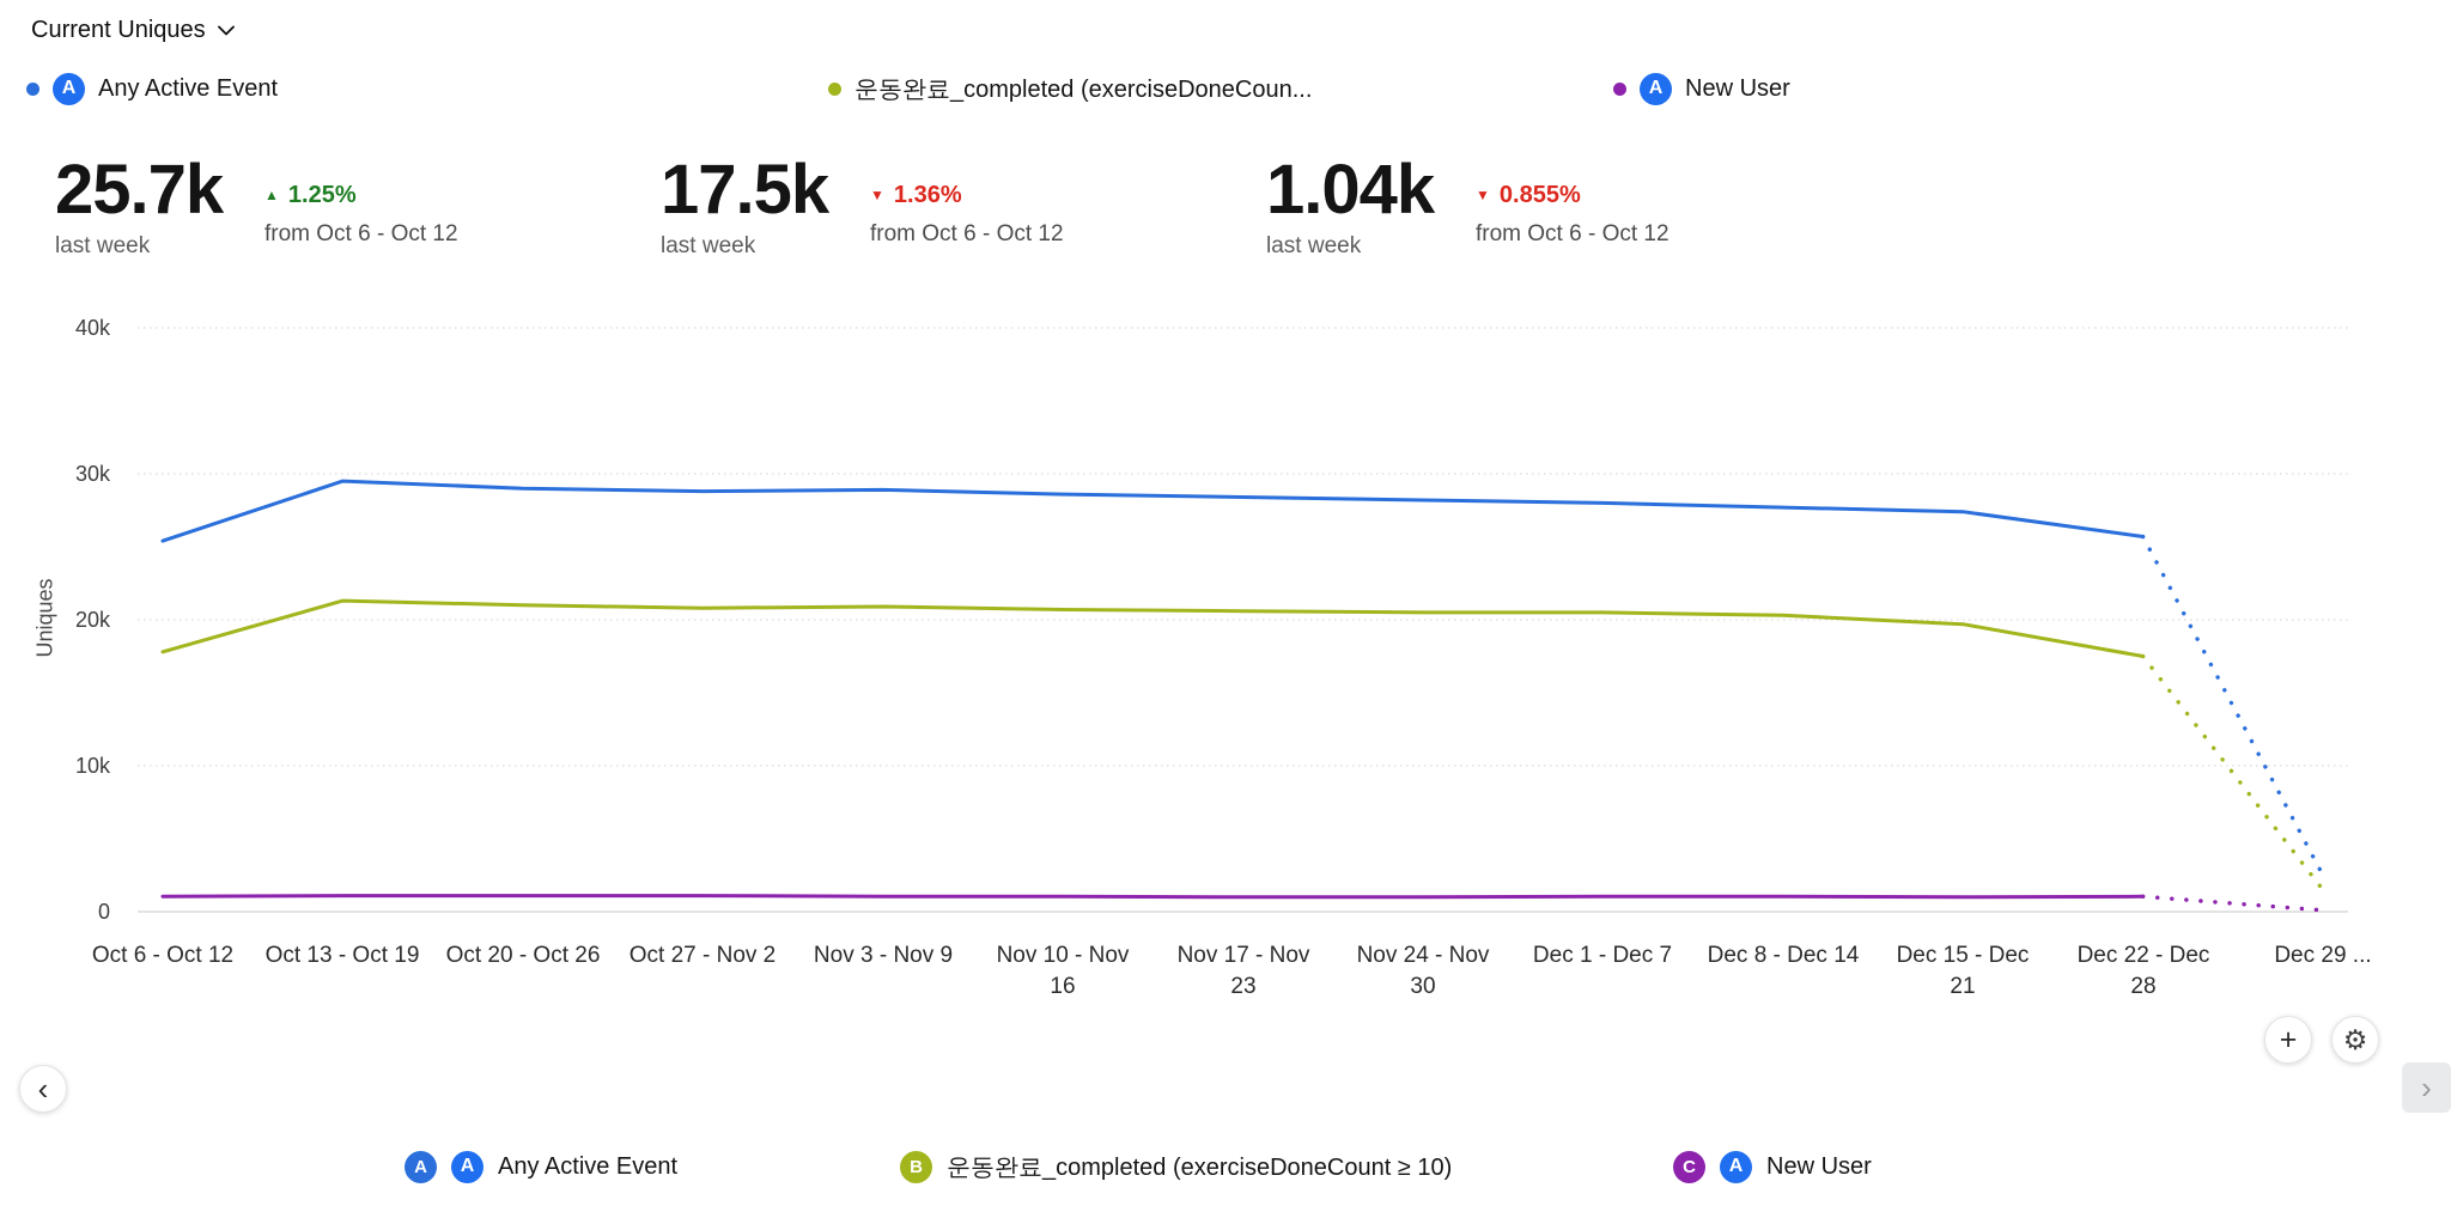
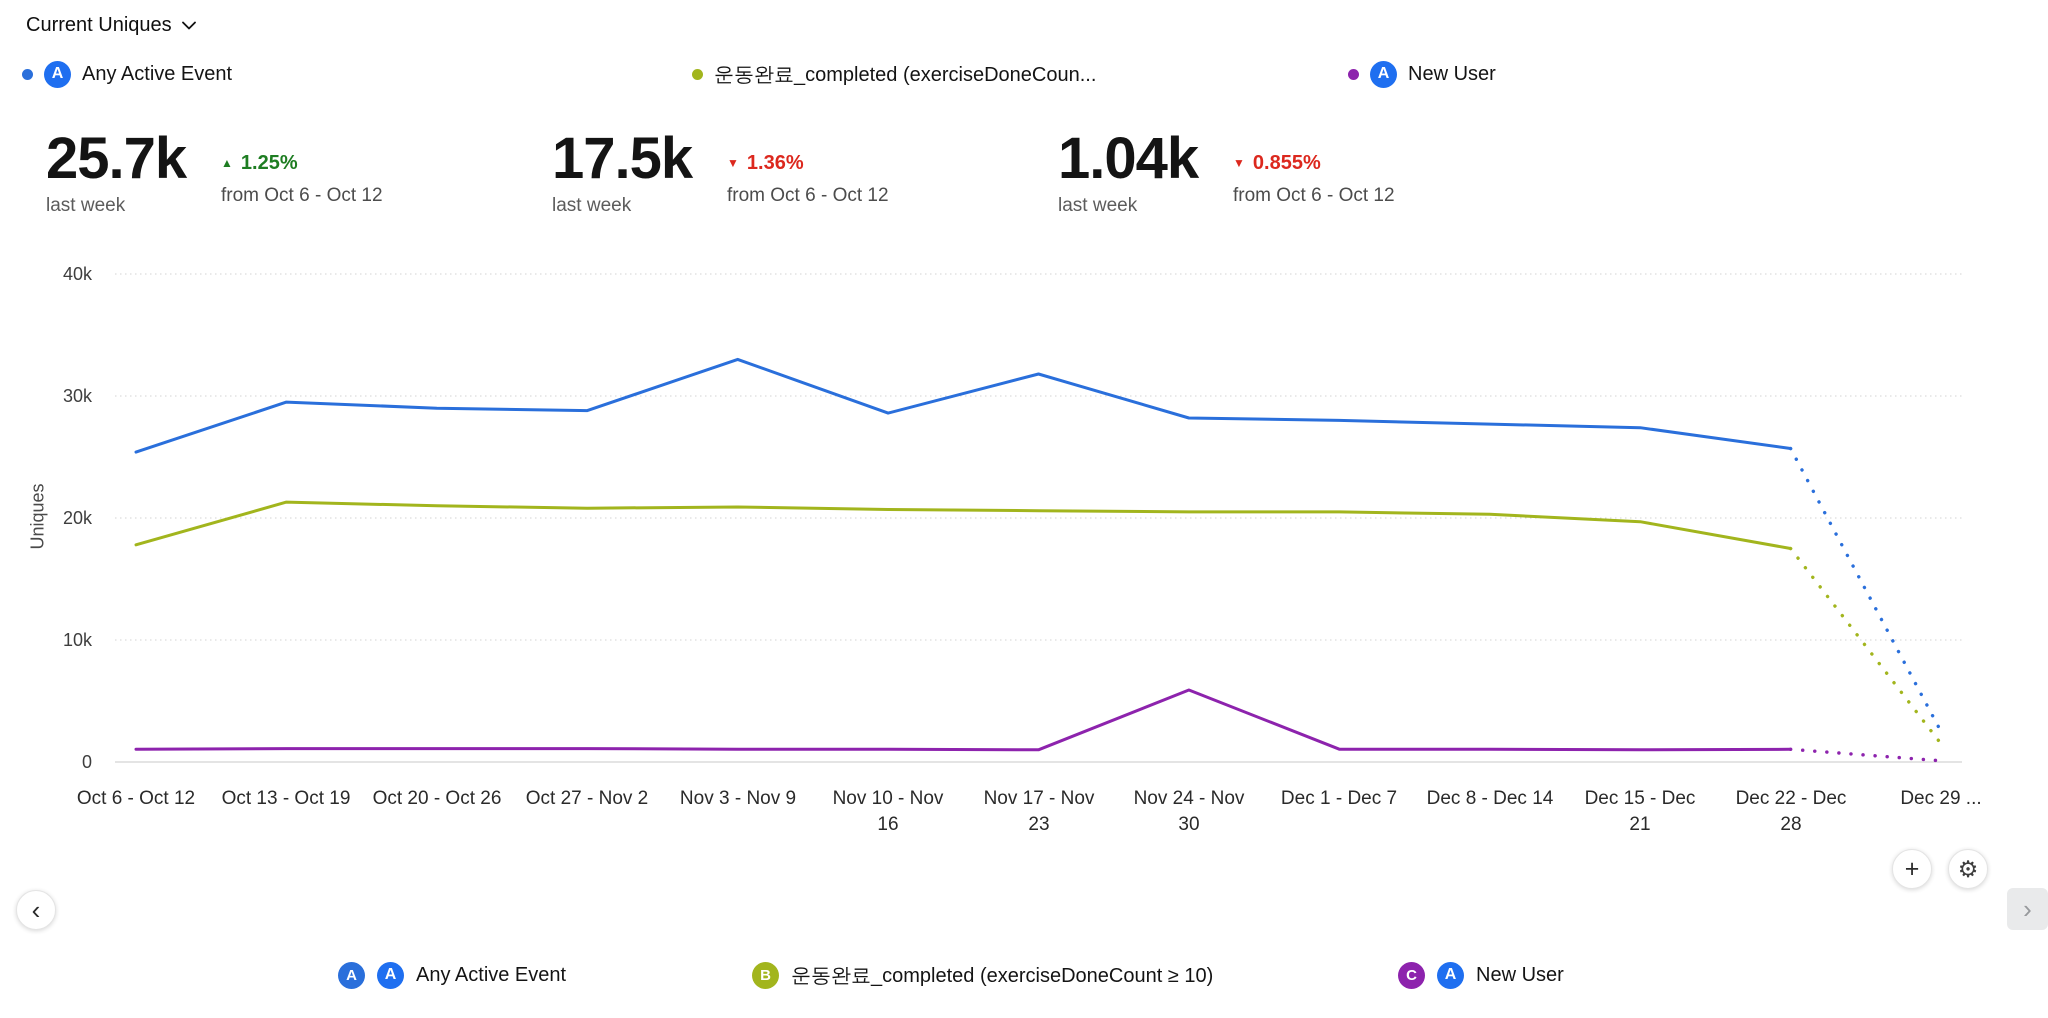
Any Active Event/Nov 3 - Nov 9: 28.9k -> 33.0k
Any Active Event/Nov 17 - Nov 23: 28.4k -> 31.8k
New User/Nov 24 - Nov 30: 1.0k -> 5.9k
